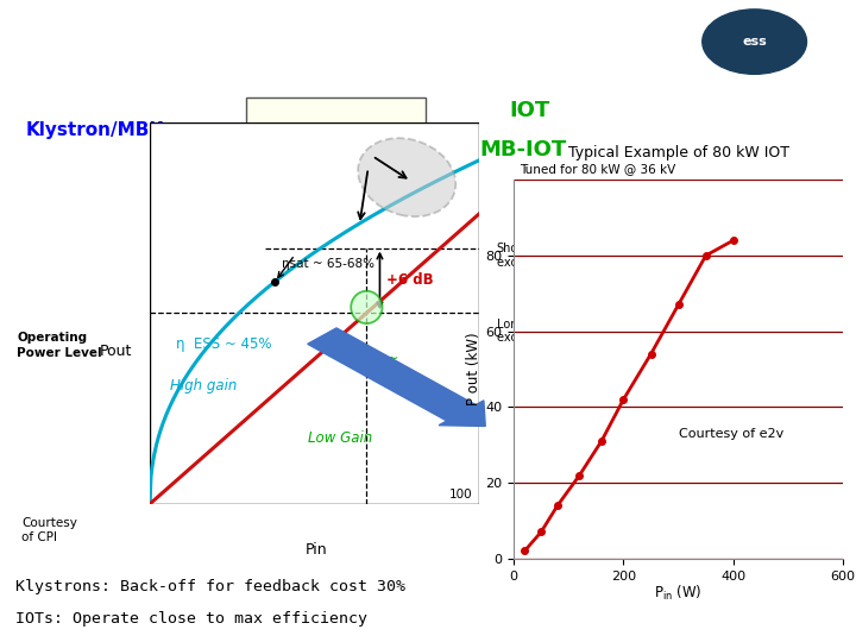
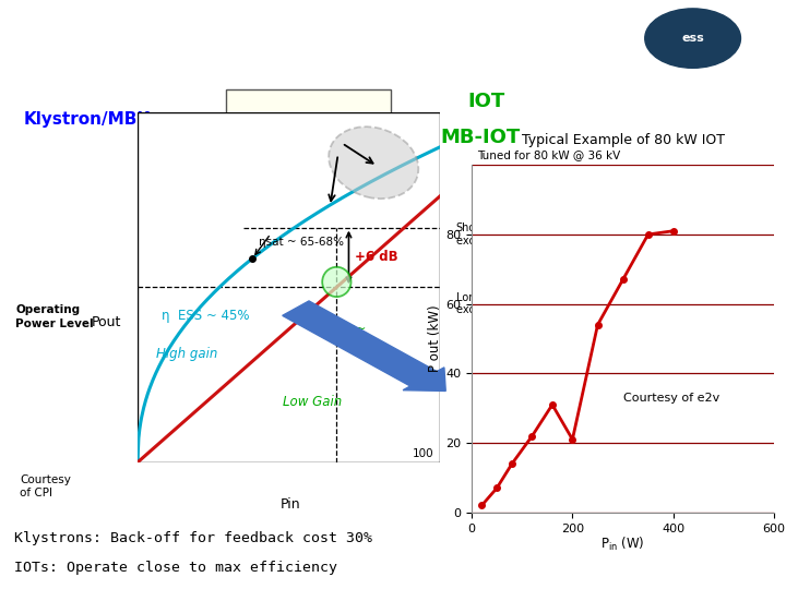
Typical Example of 80 kW IOT/200: 42 -> 21
Typical Example of 80 kW IOT/400: 84 -> 81
